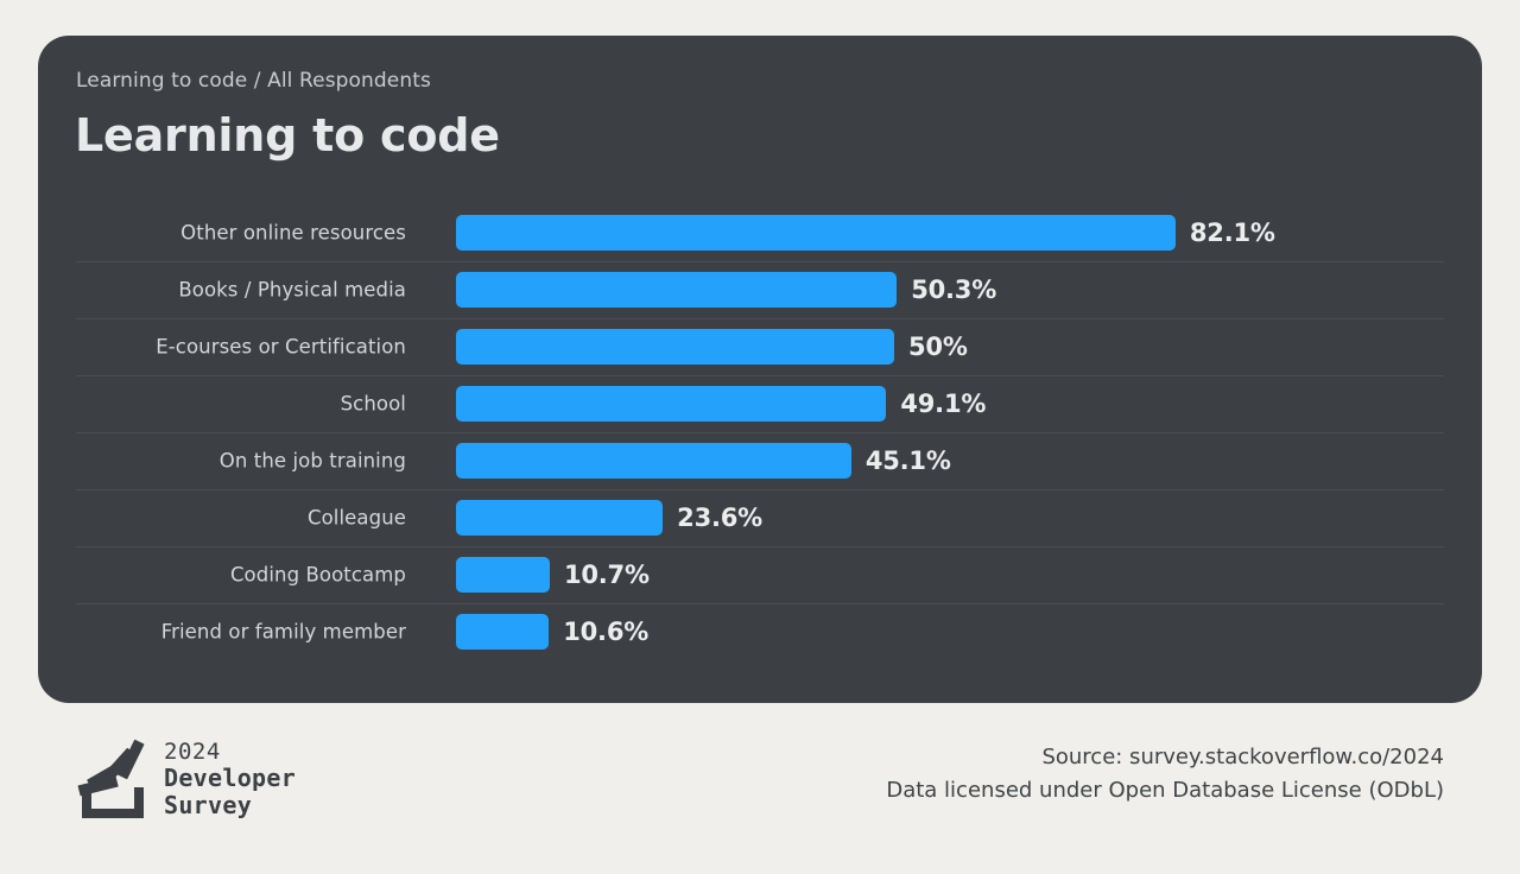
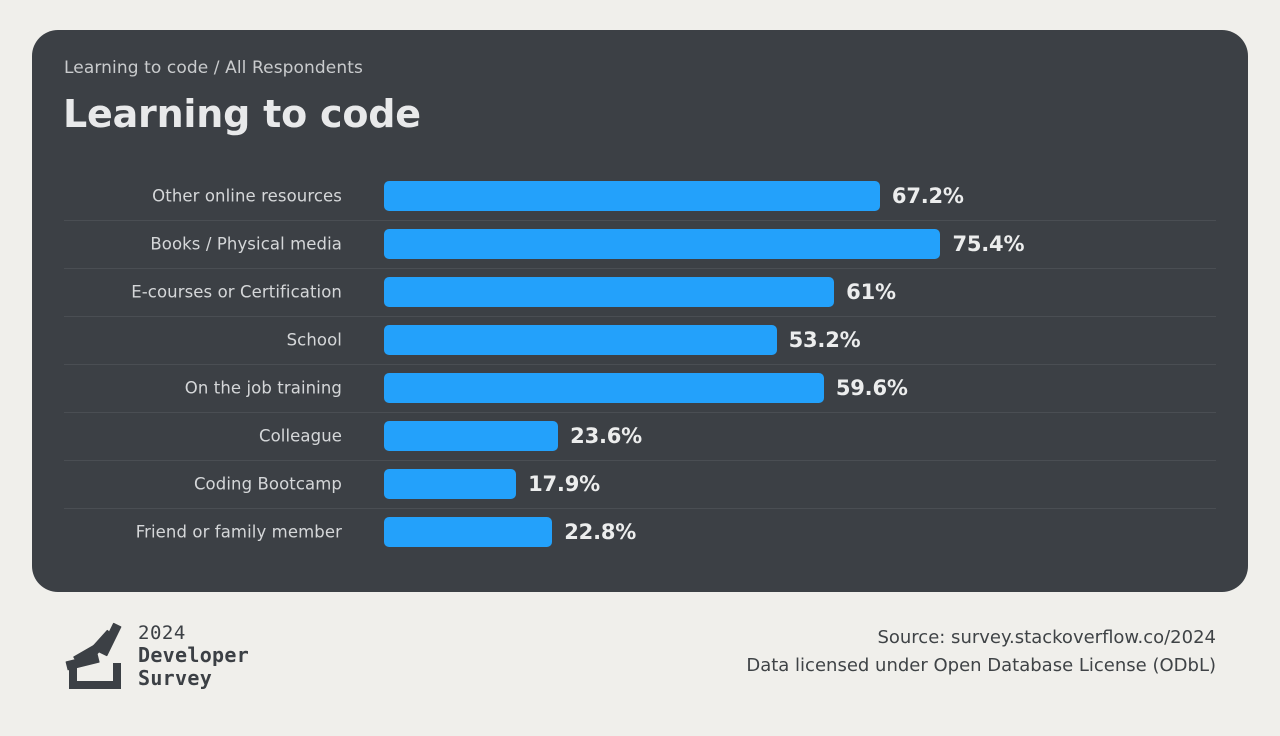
Other online resources: 82.1% -> 67.2%
Books / Physical media: 50.3% -> 75.4%
E-courses or Certification: 50% -> 61%
School: 49.1% -> 53.2%
On the job training: 45.1% -> 59.6%
Coding Bootcamp: 10.7% -> 17.9%
Friend or family member: 10.6% -> 22.8%
